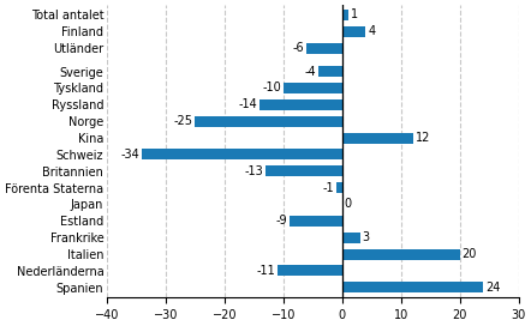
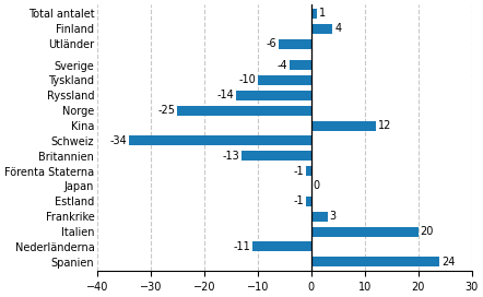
Estland: -9 -> -1
